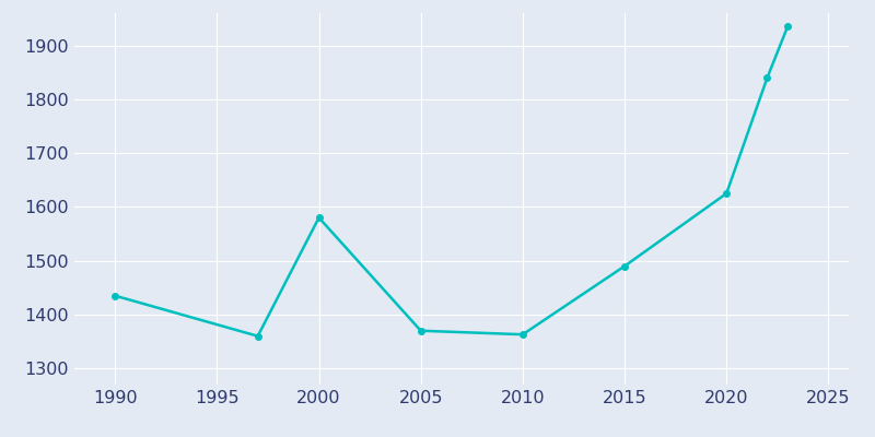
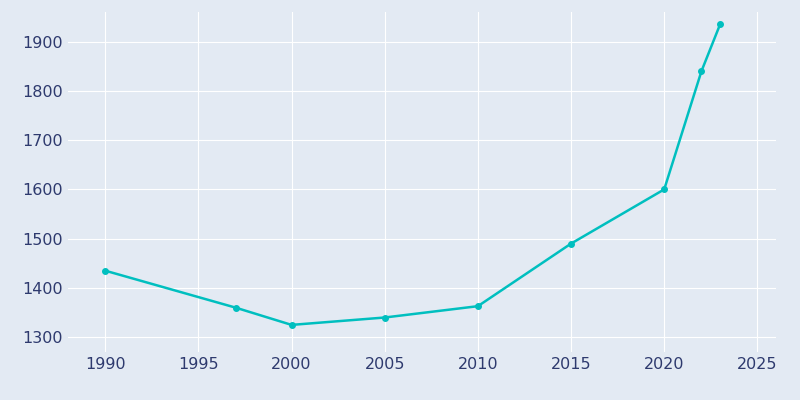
2000: 1580 -> 1325
2005: 1370 -> 1340
2020: 1625 -> 1600
